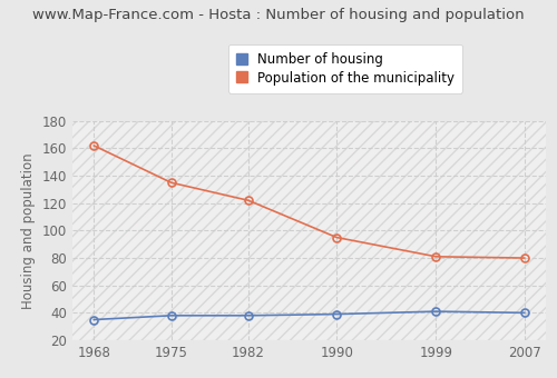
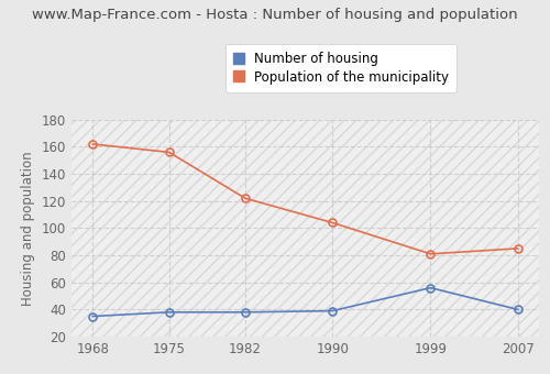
Population of the municipality/1975: 135 -> 156
Population of the municipality/1990: 95 -> 104
Number of housing/1999: 41 -> 56
Population of the municipality/2007: 80 -> 85
